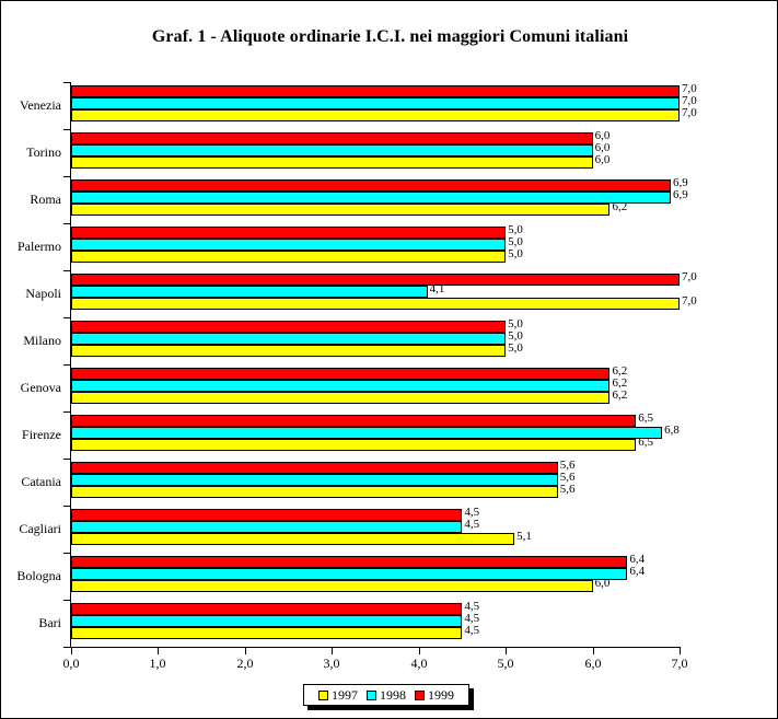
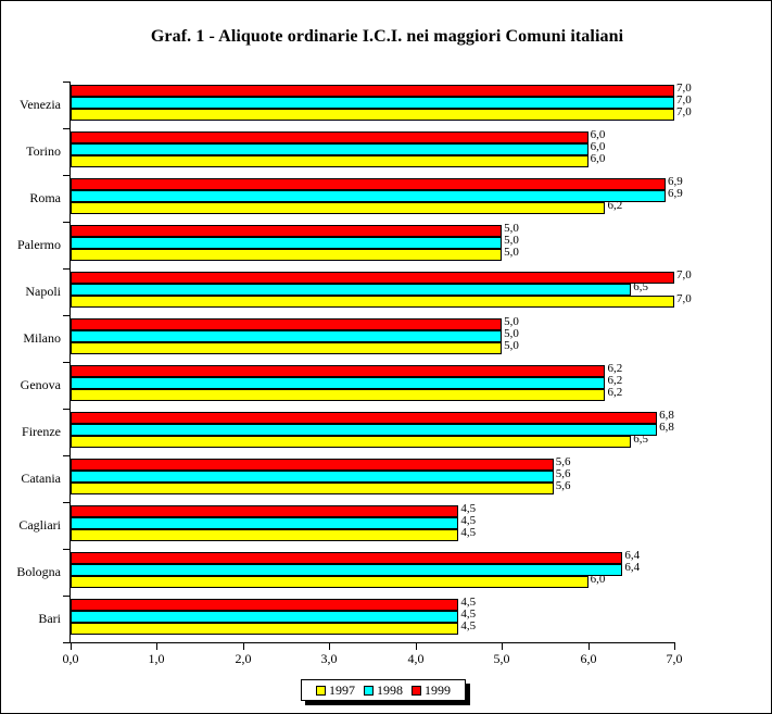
1998/Napoli: 4,1 -> 6,5
1999/Firenze: 6,5 -> 6,8
1997/Cagliari: 5,1 -> 4,5
